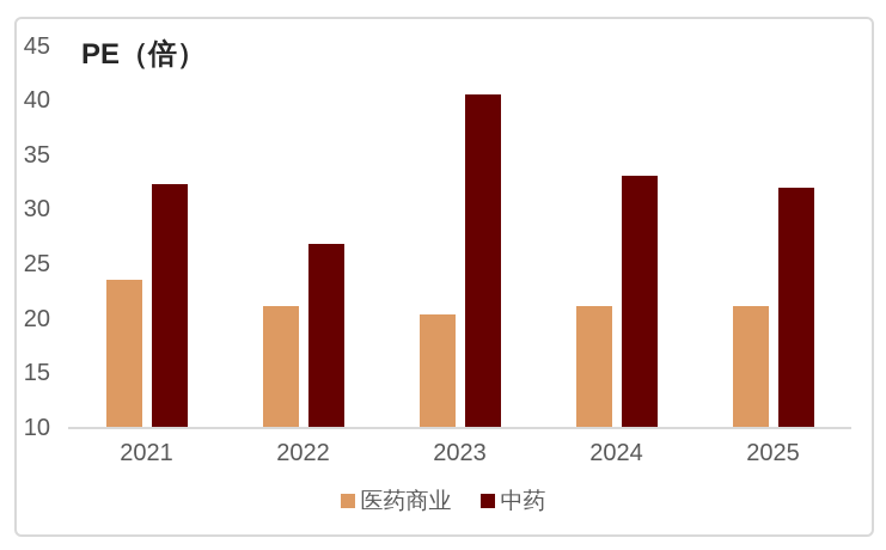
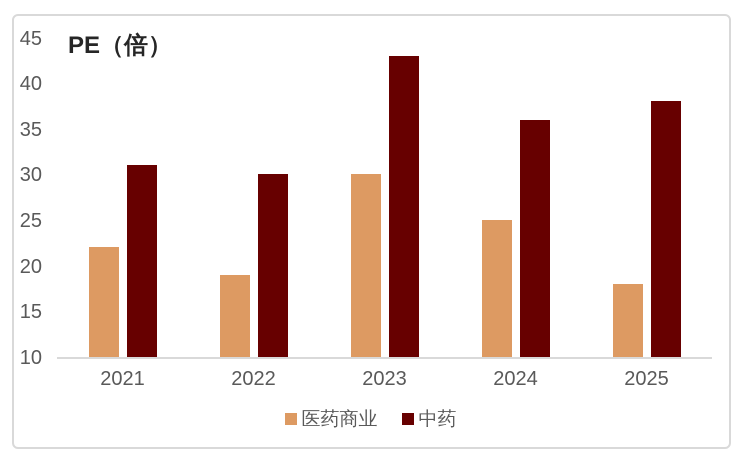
医药商业/2021: 24 -> 22
中药/2021: 32 -> 31
医药商业/2022: 21 -> 19
中药/2022: 27 -> 30
医药商业/2023: 20 -> 30
中药/2023: 40 -> 43
医药商业/2024: 21 -> 25
中药/2024: 33 -> 36
医药商业/2025: 21 -> 18
中药/2025: 32 -> 38
